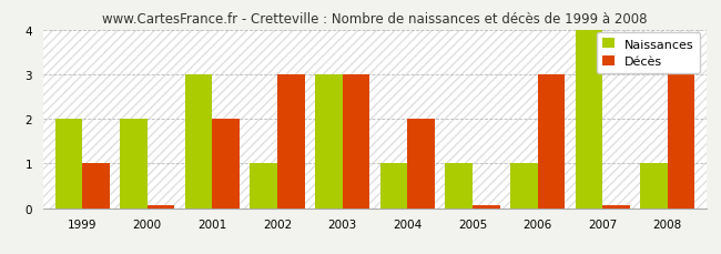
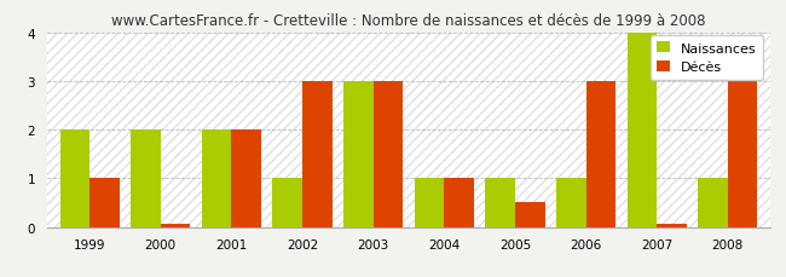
Naissances/2001: 3 -> 2
Décès/2004: 2.00 -> 1.00
Décès/2005: 0.07 -> 0.50
